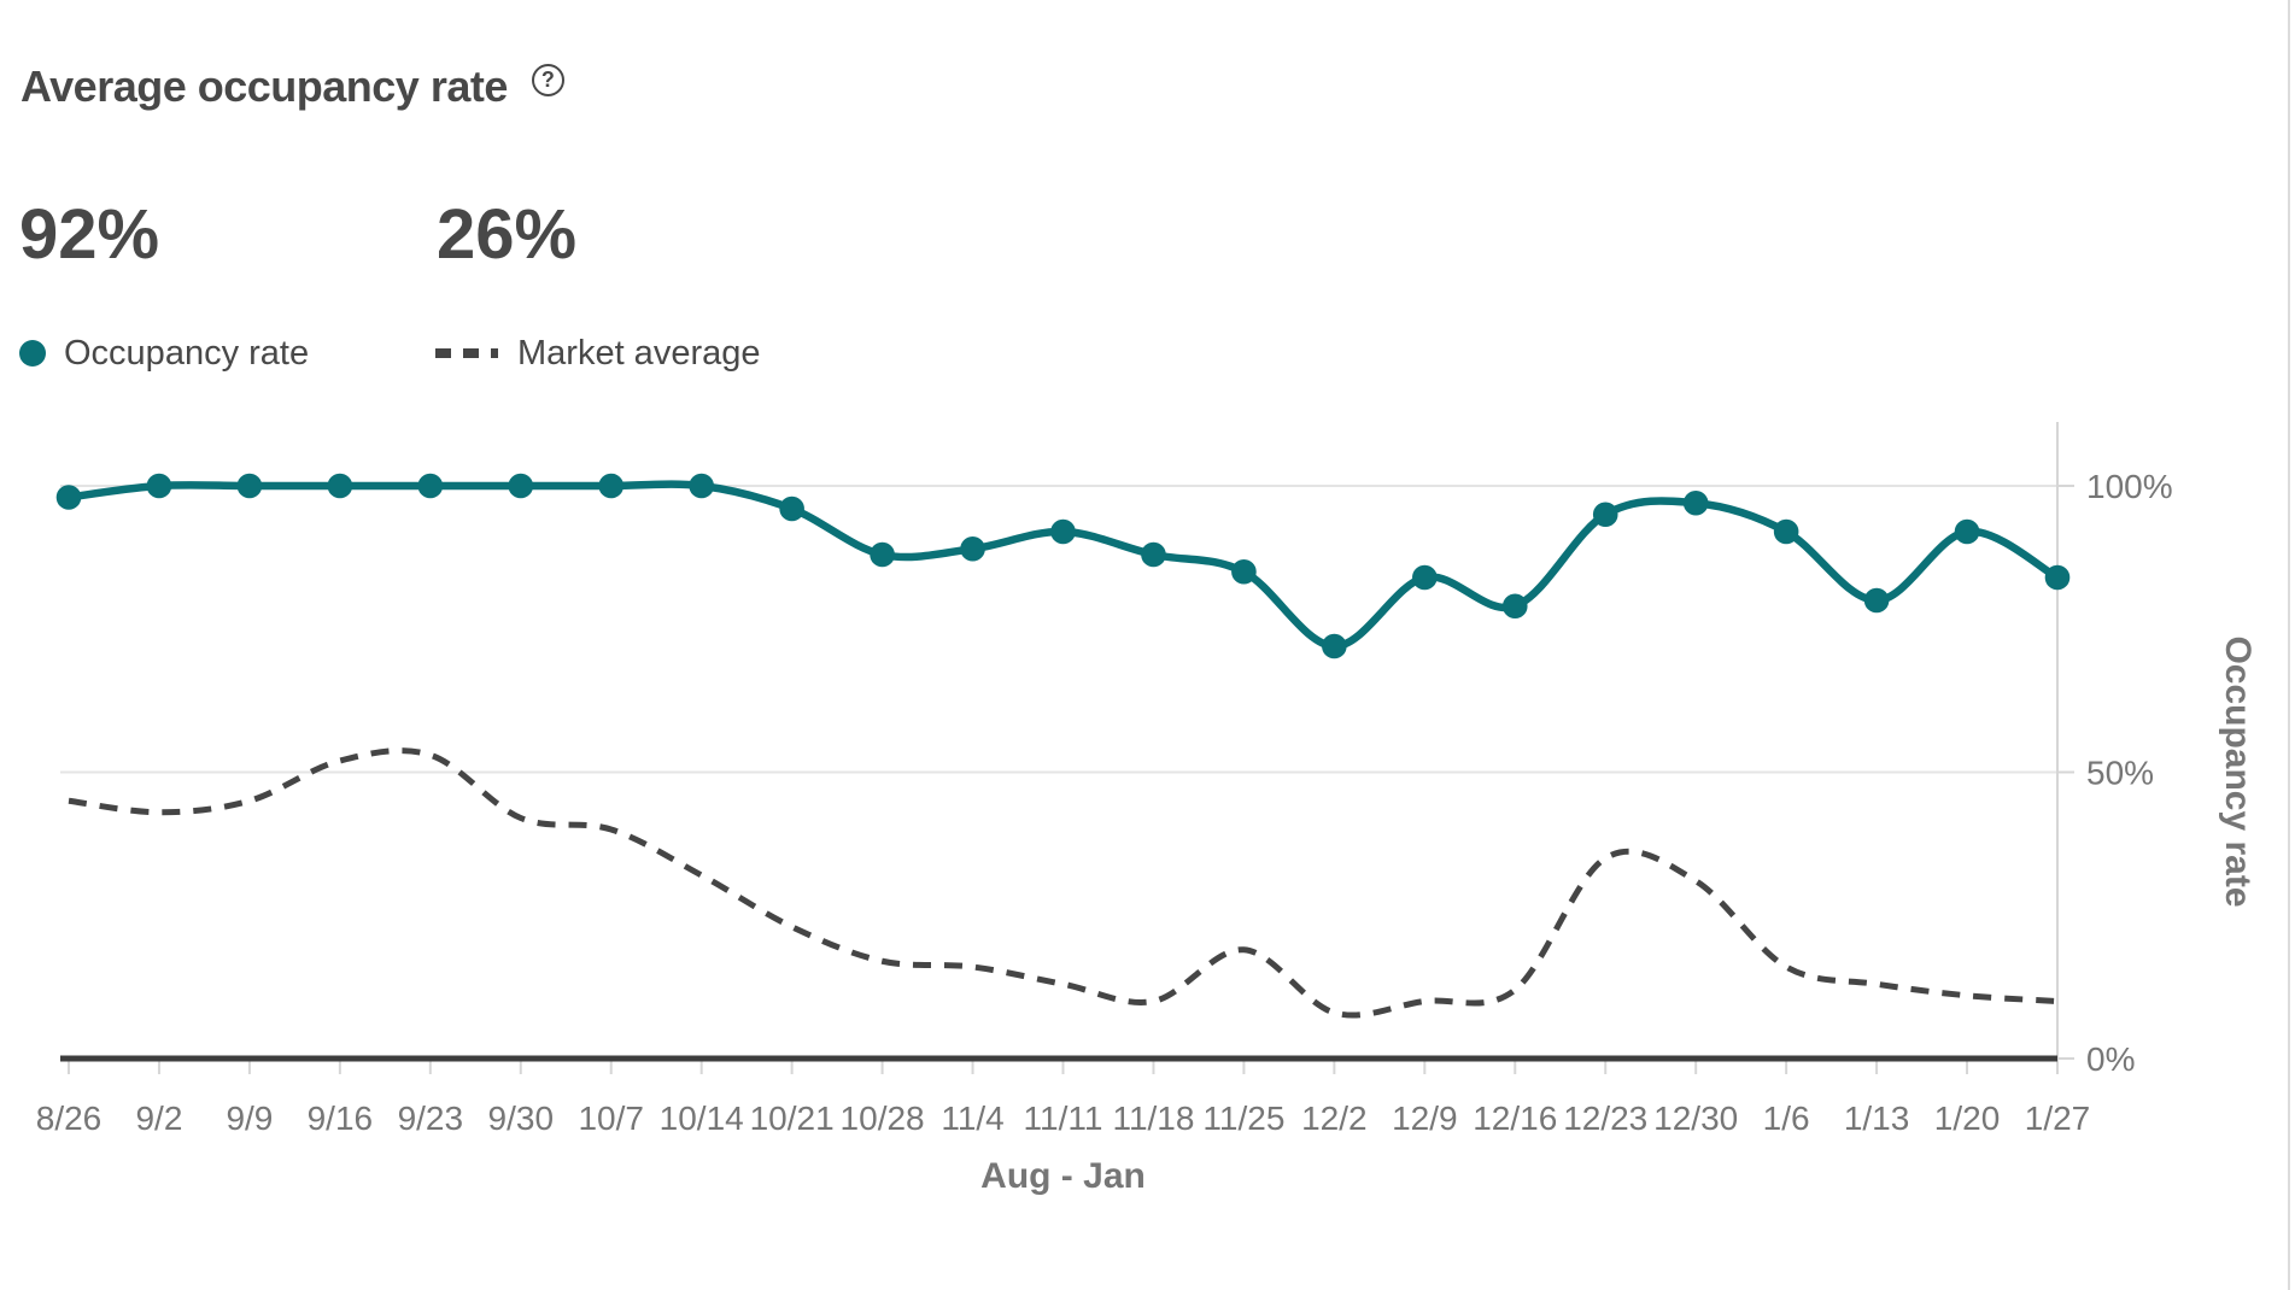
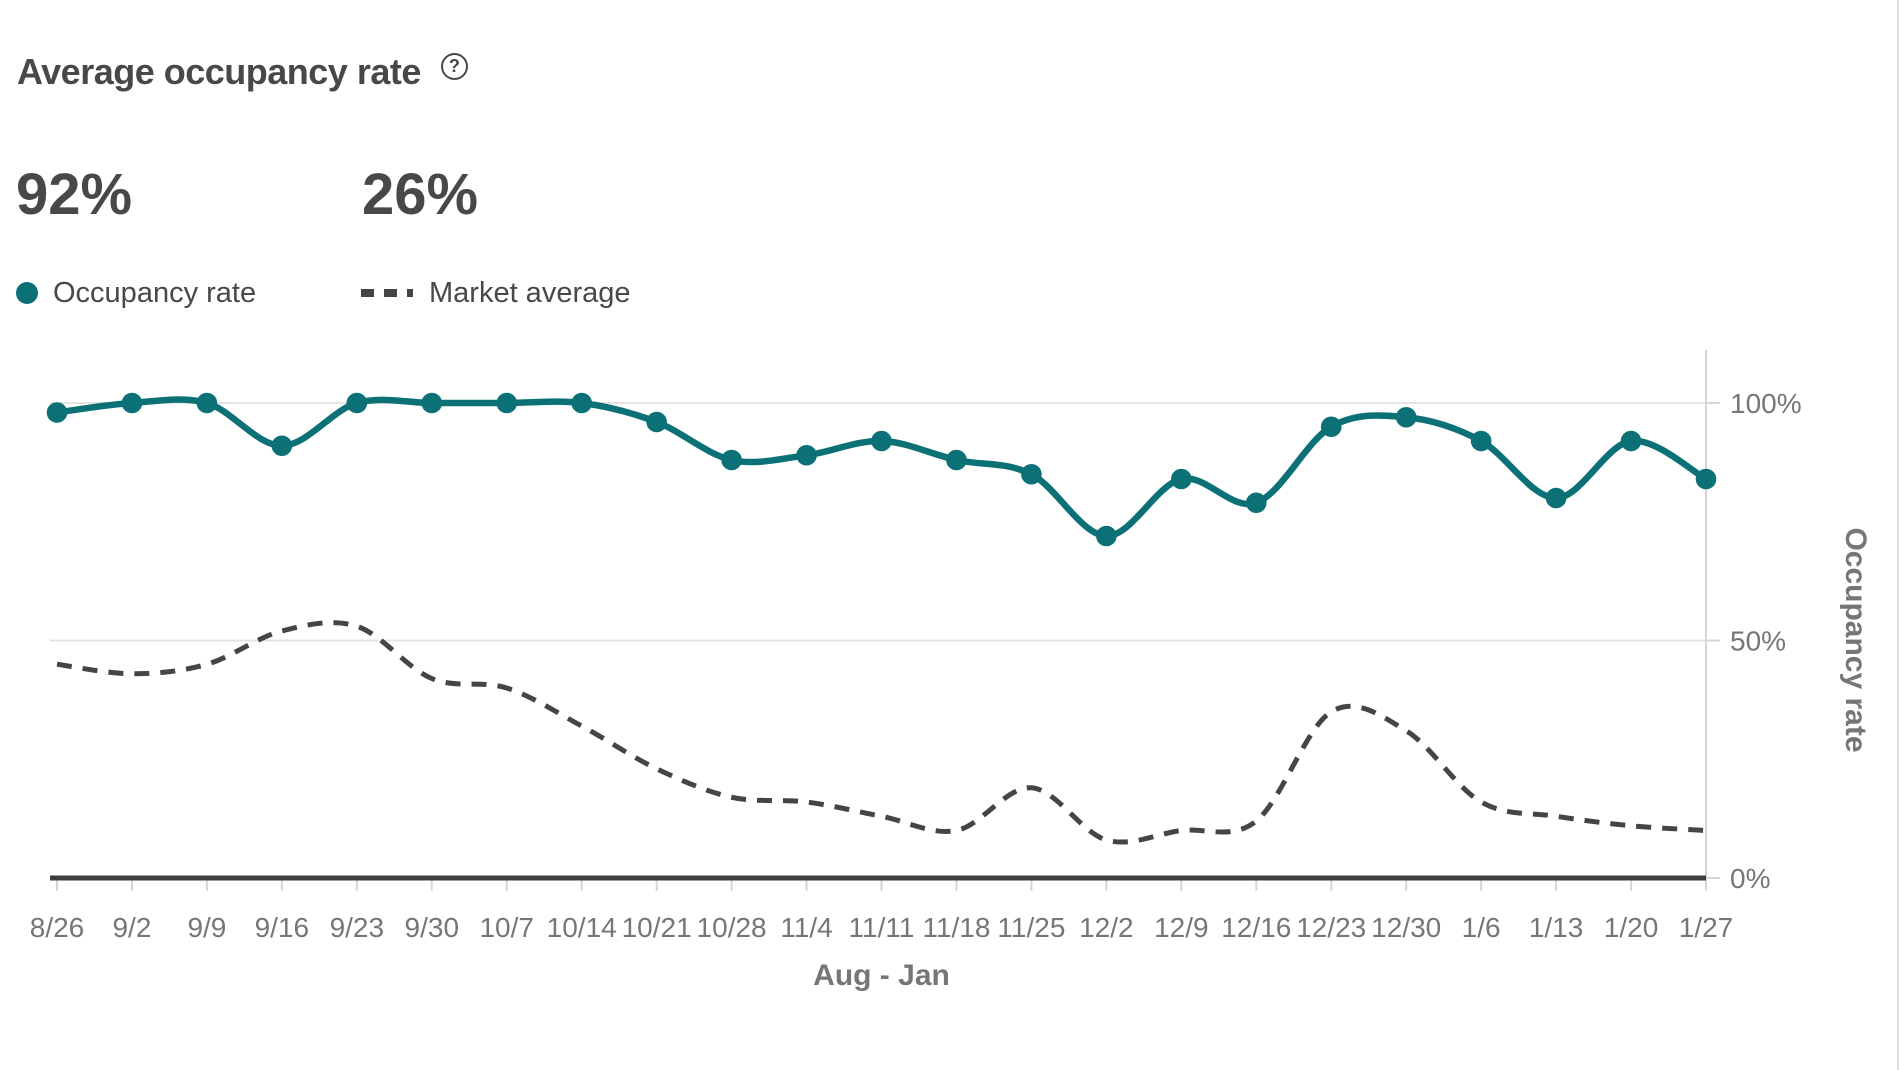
Occupancy rate/9/16: 100% -> 91%
